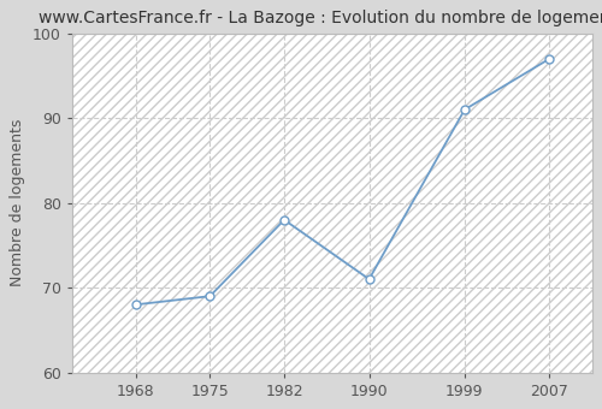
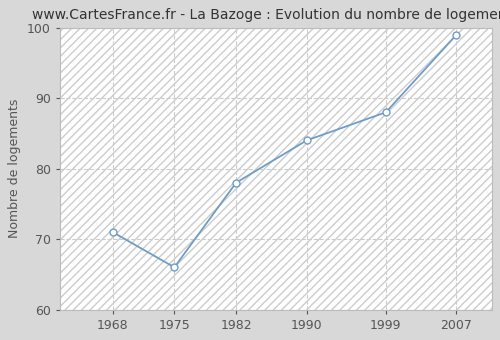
1968: 68 -> 71
1975: 69 -> 66
1990: 71 -> 84
1999: 91 -> 88
2007: 97 -> 99
